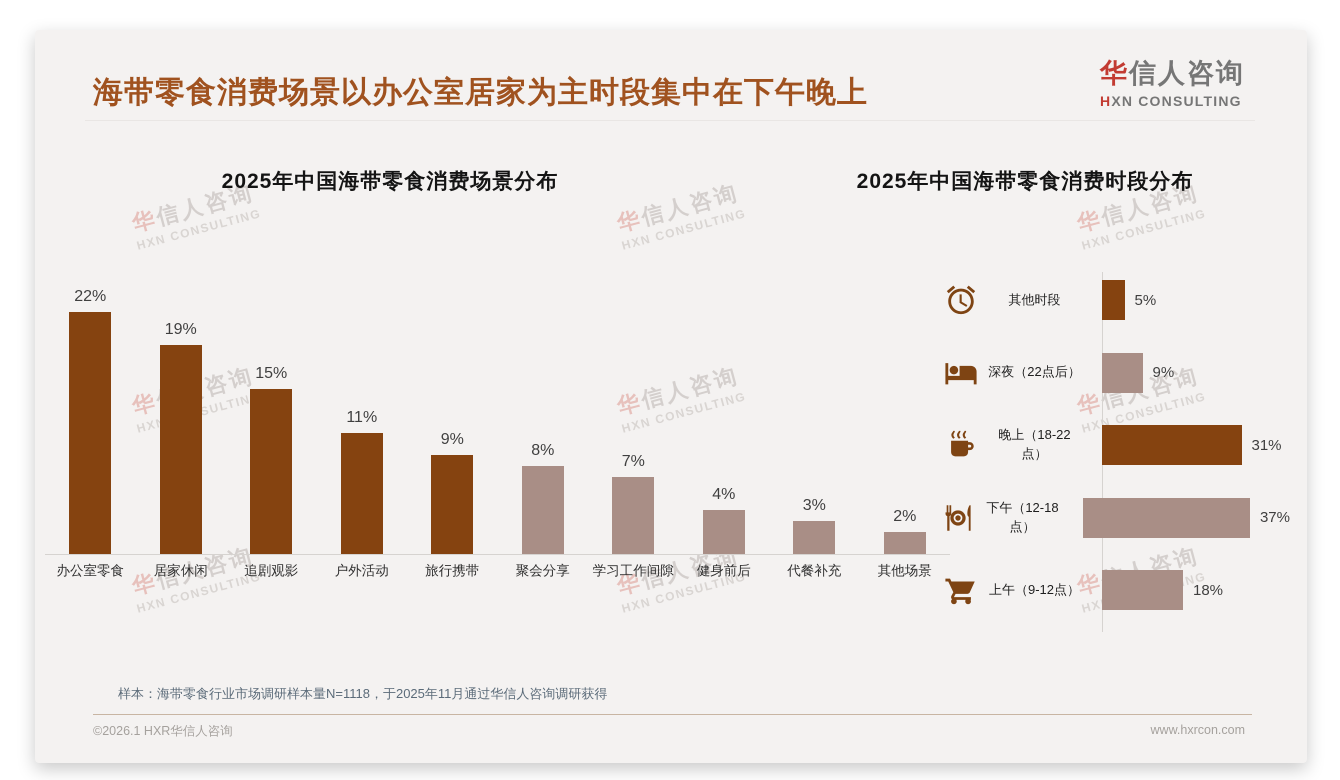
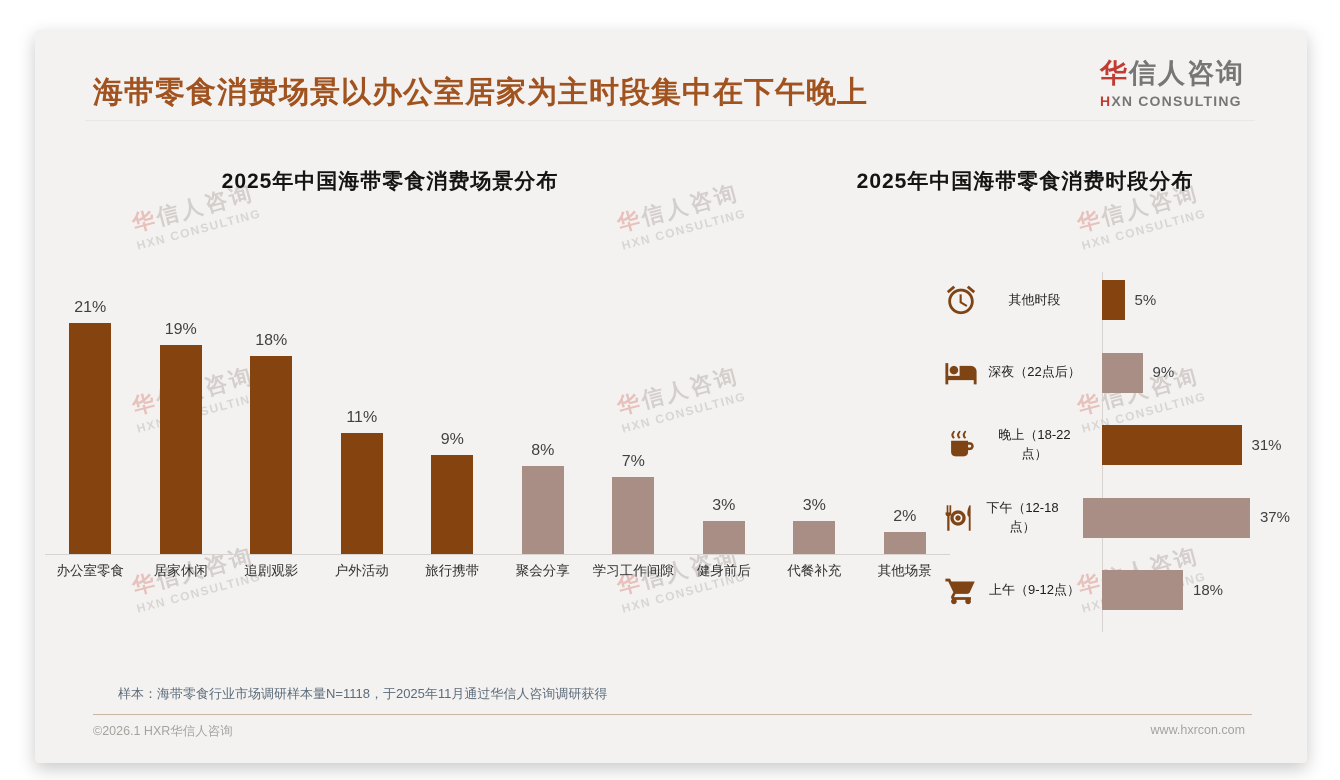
2025年中国海带零食消费场景分布/办公室零食: 22% -> 21%
2025年中国海带零食消费场景分布/追剧观影: 15% -> 18%
2025年中国海带零食消费场景分布/健身前后: 4% -> 3%
